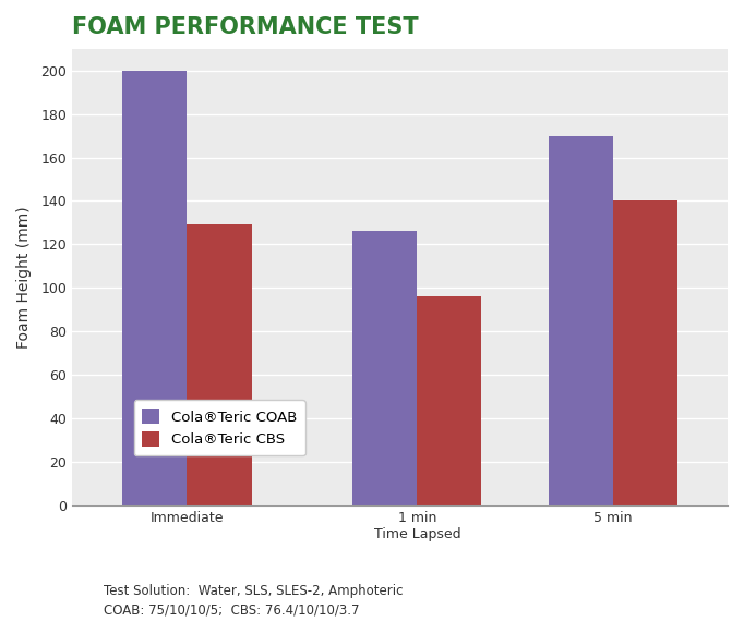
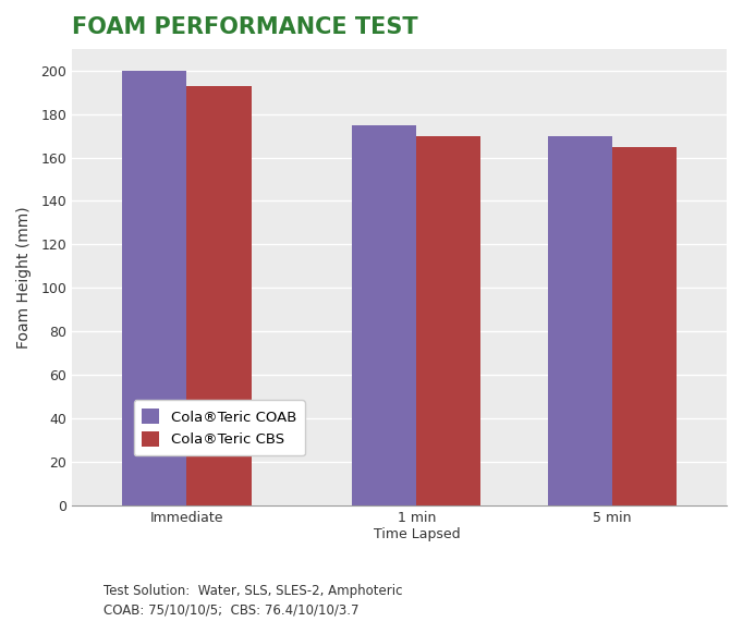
Cola®Teric CBS/Immediate: 129 -> 193
Cola®Teric COAB/1 min Time Lapsed: 126 -> 175
Cola®Teric CBS/1 min Time Lapsed: 96 -> 170
Cola®Teric CBS/5 min: 140 -> 165
